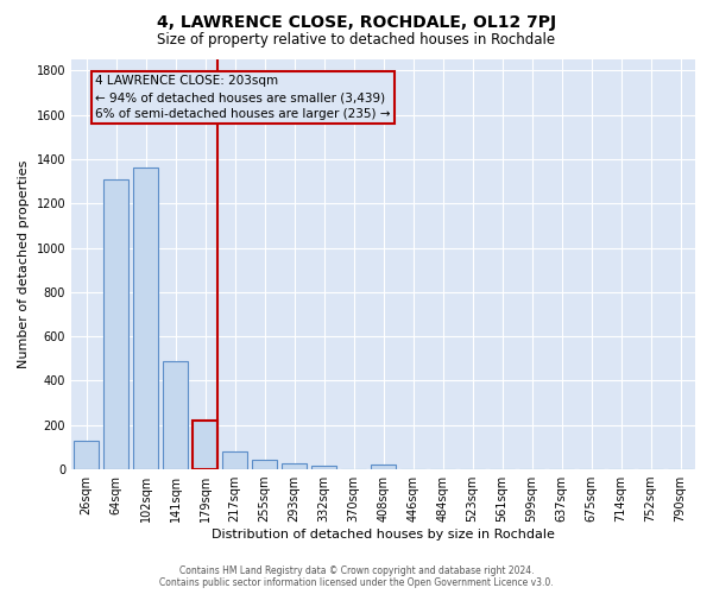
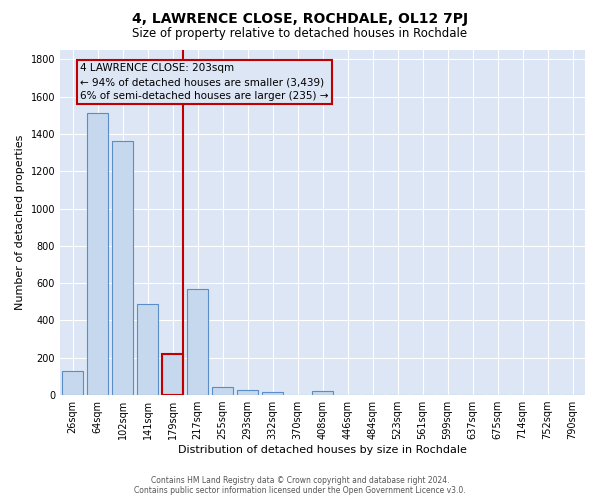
64sqm: 1310 -> 1510
217sqm: 80 -> 570
